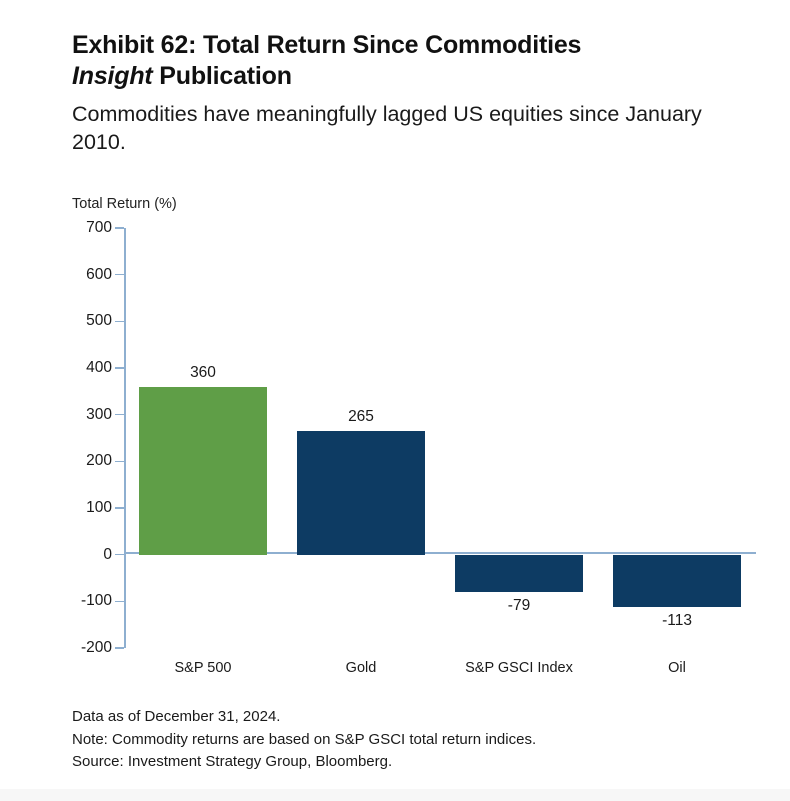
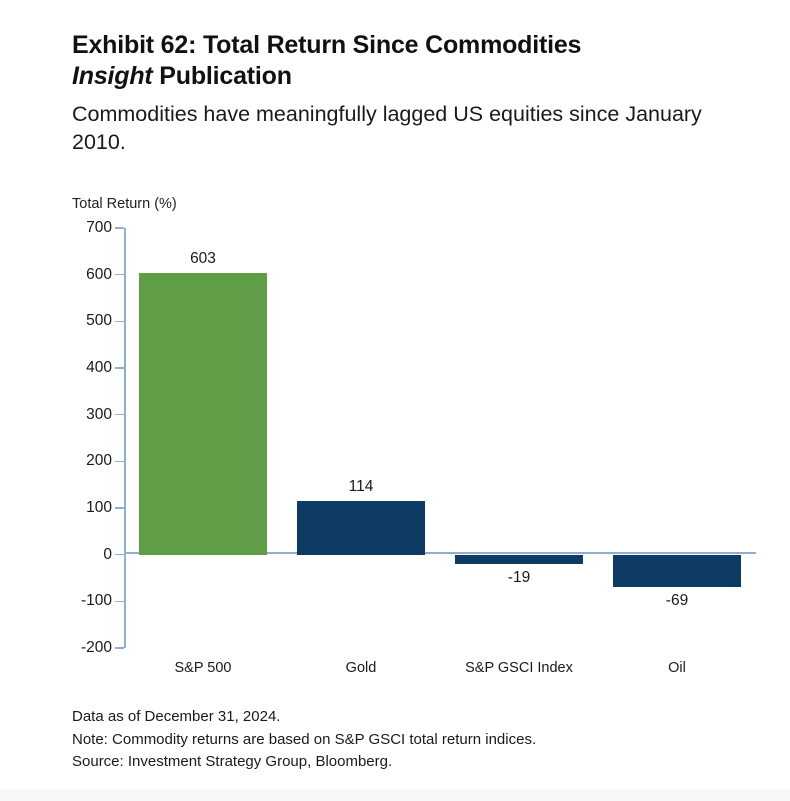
S&P 500: 360 -> 603
Gold: 265 -> 114
S&P GSCI Index: -79 -> -19
Oil: -113 -> -69
